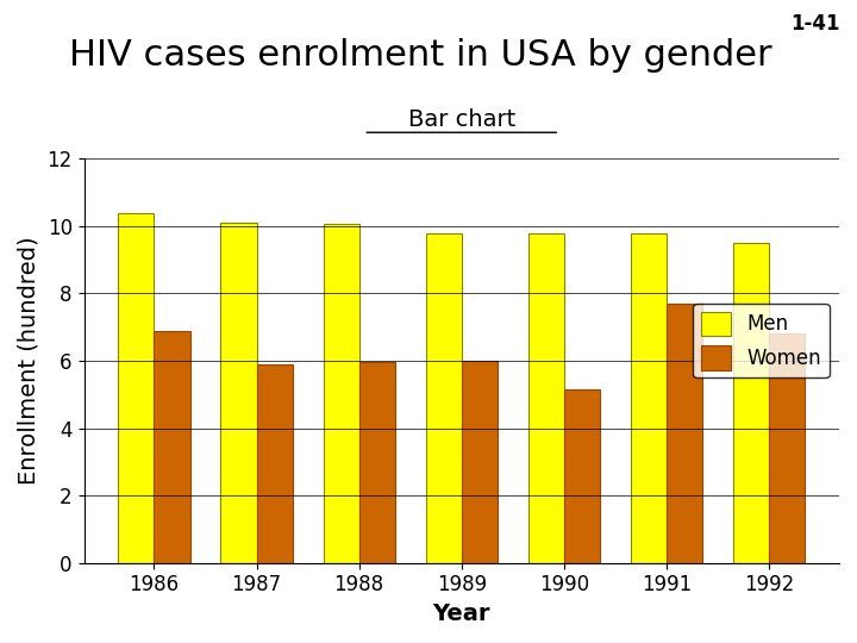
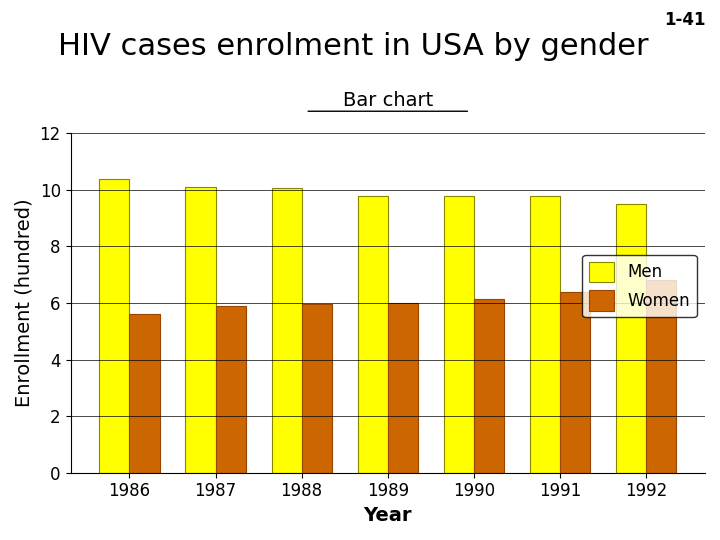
Women/1986: 6.90 -> 5.60
Women/1990: 5.15 -> 6.15
Women/1991: 7.70 -> 6.40
